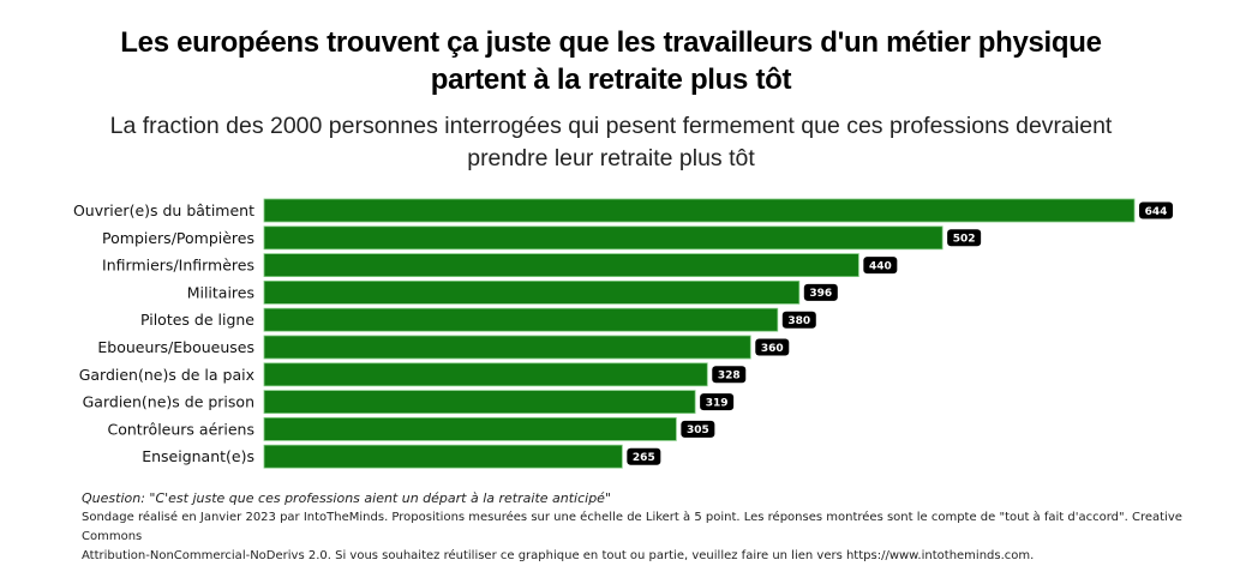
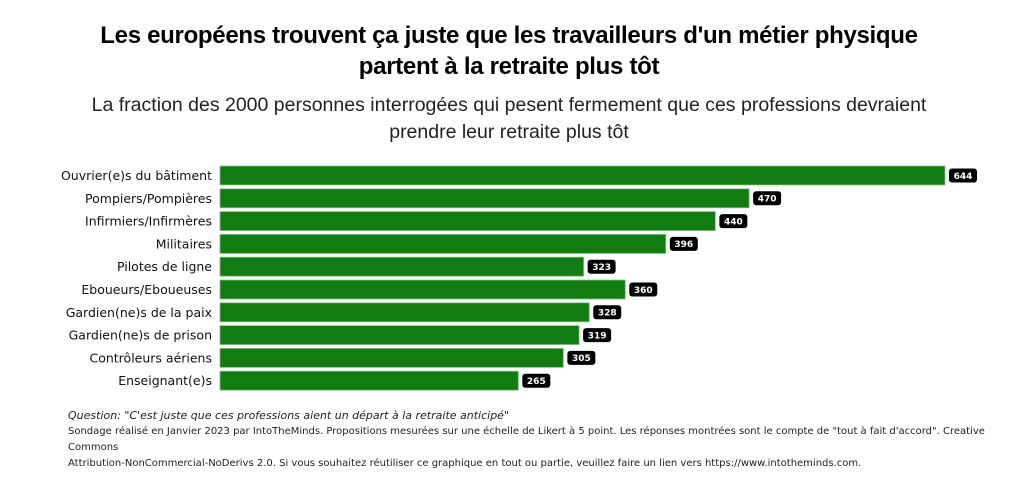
Pompiers/Pompières: 502 -> 470
Pilotes de ligne: 380 -> 323
